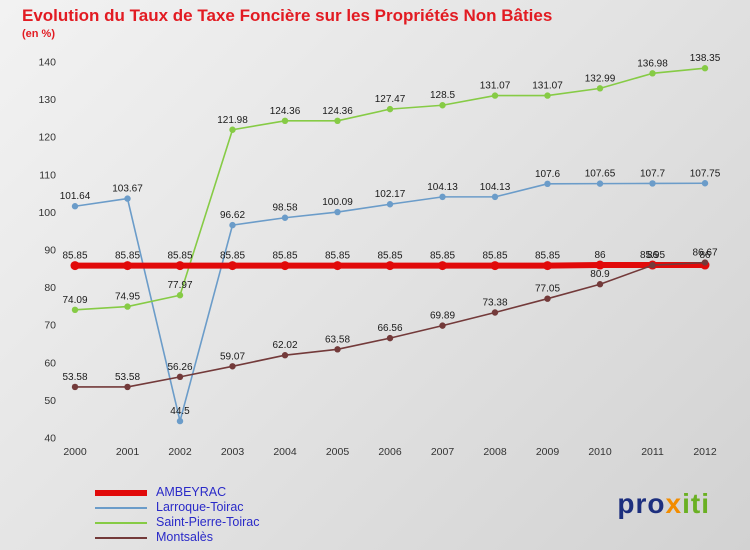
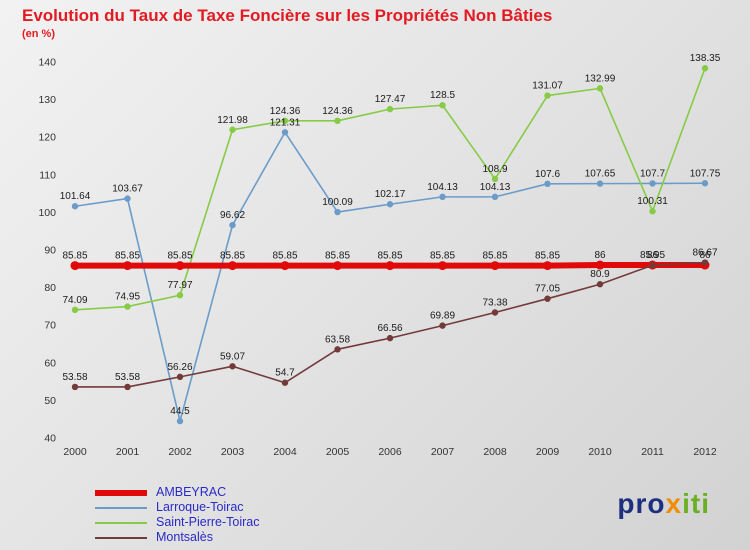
Larroque-Toirac/2004: 98.58 -> 121.31
Montsalès/2004: 62.02 -> 54.7
Saint-Pierre-Toirac/2008: 131.07 -> 108.9
Saint-Pierre-Toirac/2011: 136.98 -> 100.31
